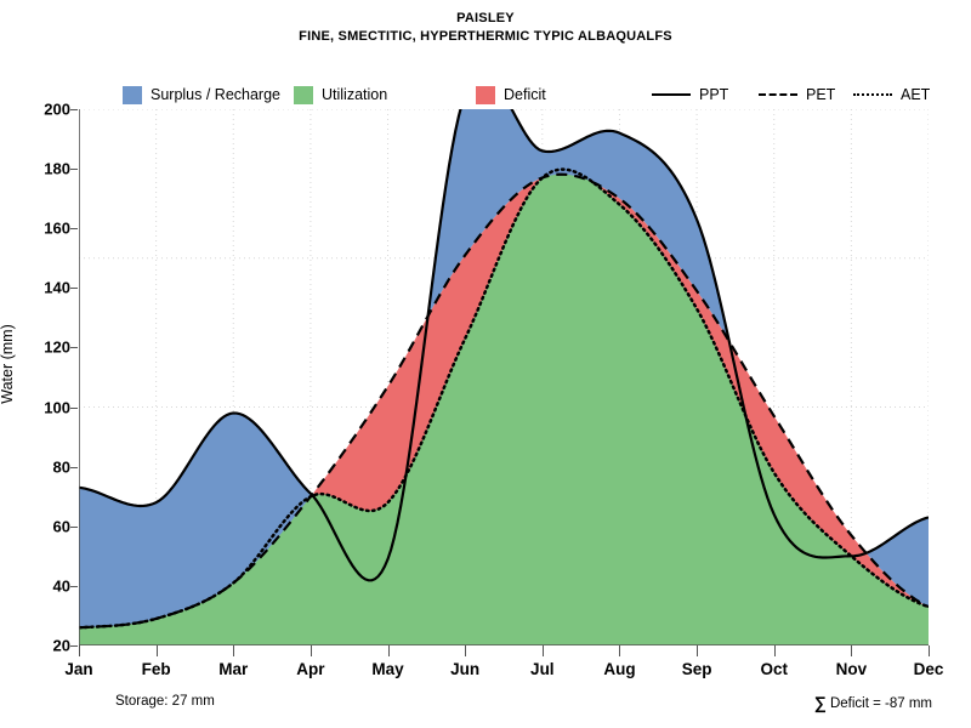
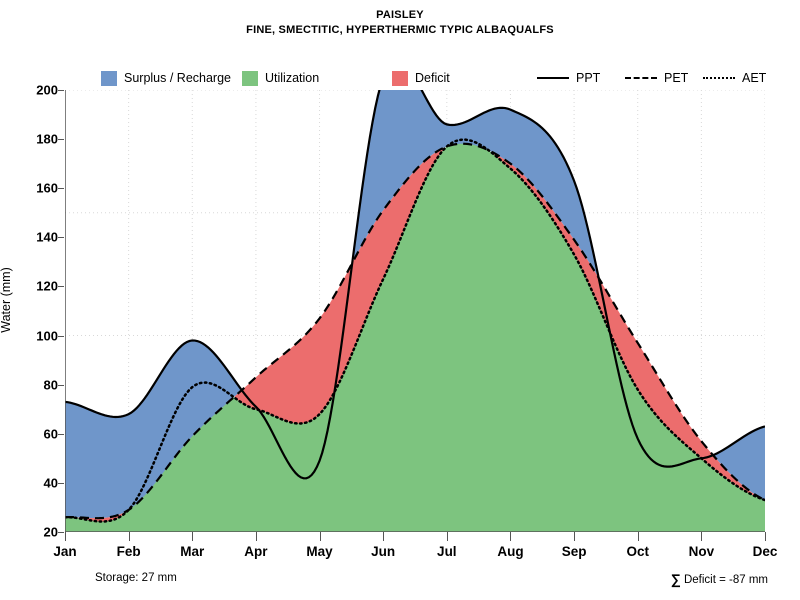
PET/Mar: 41 -> 59
AET/Mar: 41 -> 79
PET/Apr: 70 -> 83
PPT/Oct: 64 -> 58
